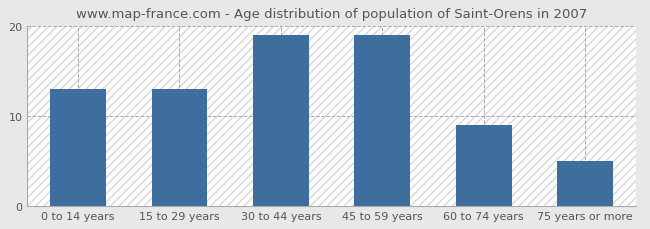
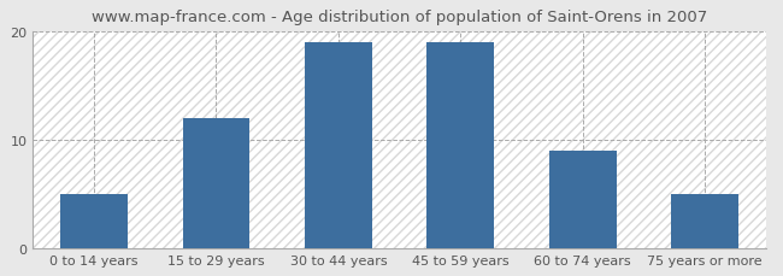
0 to 14 years: 13 -> 5
15 to 29 years: 13 -> 12
